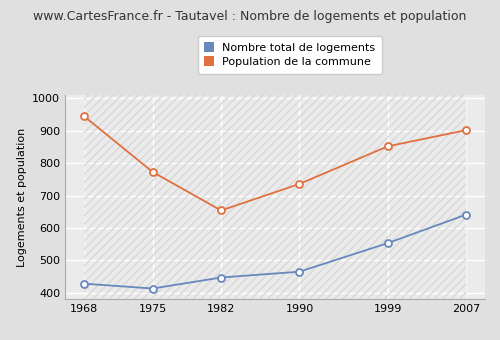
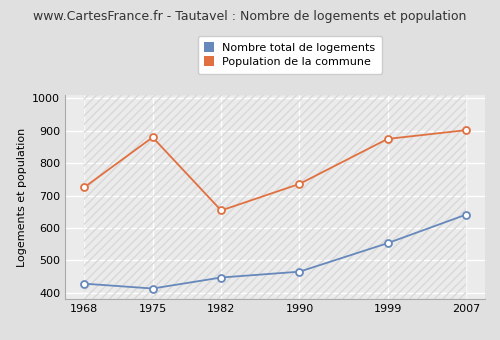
Population de la commune/1968: 945 -> 725
Population de la commune/1975: 773 -> 880
Population de la commune/1999: 852 -> 875
